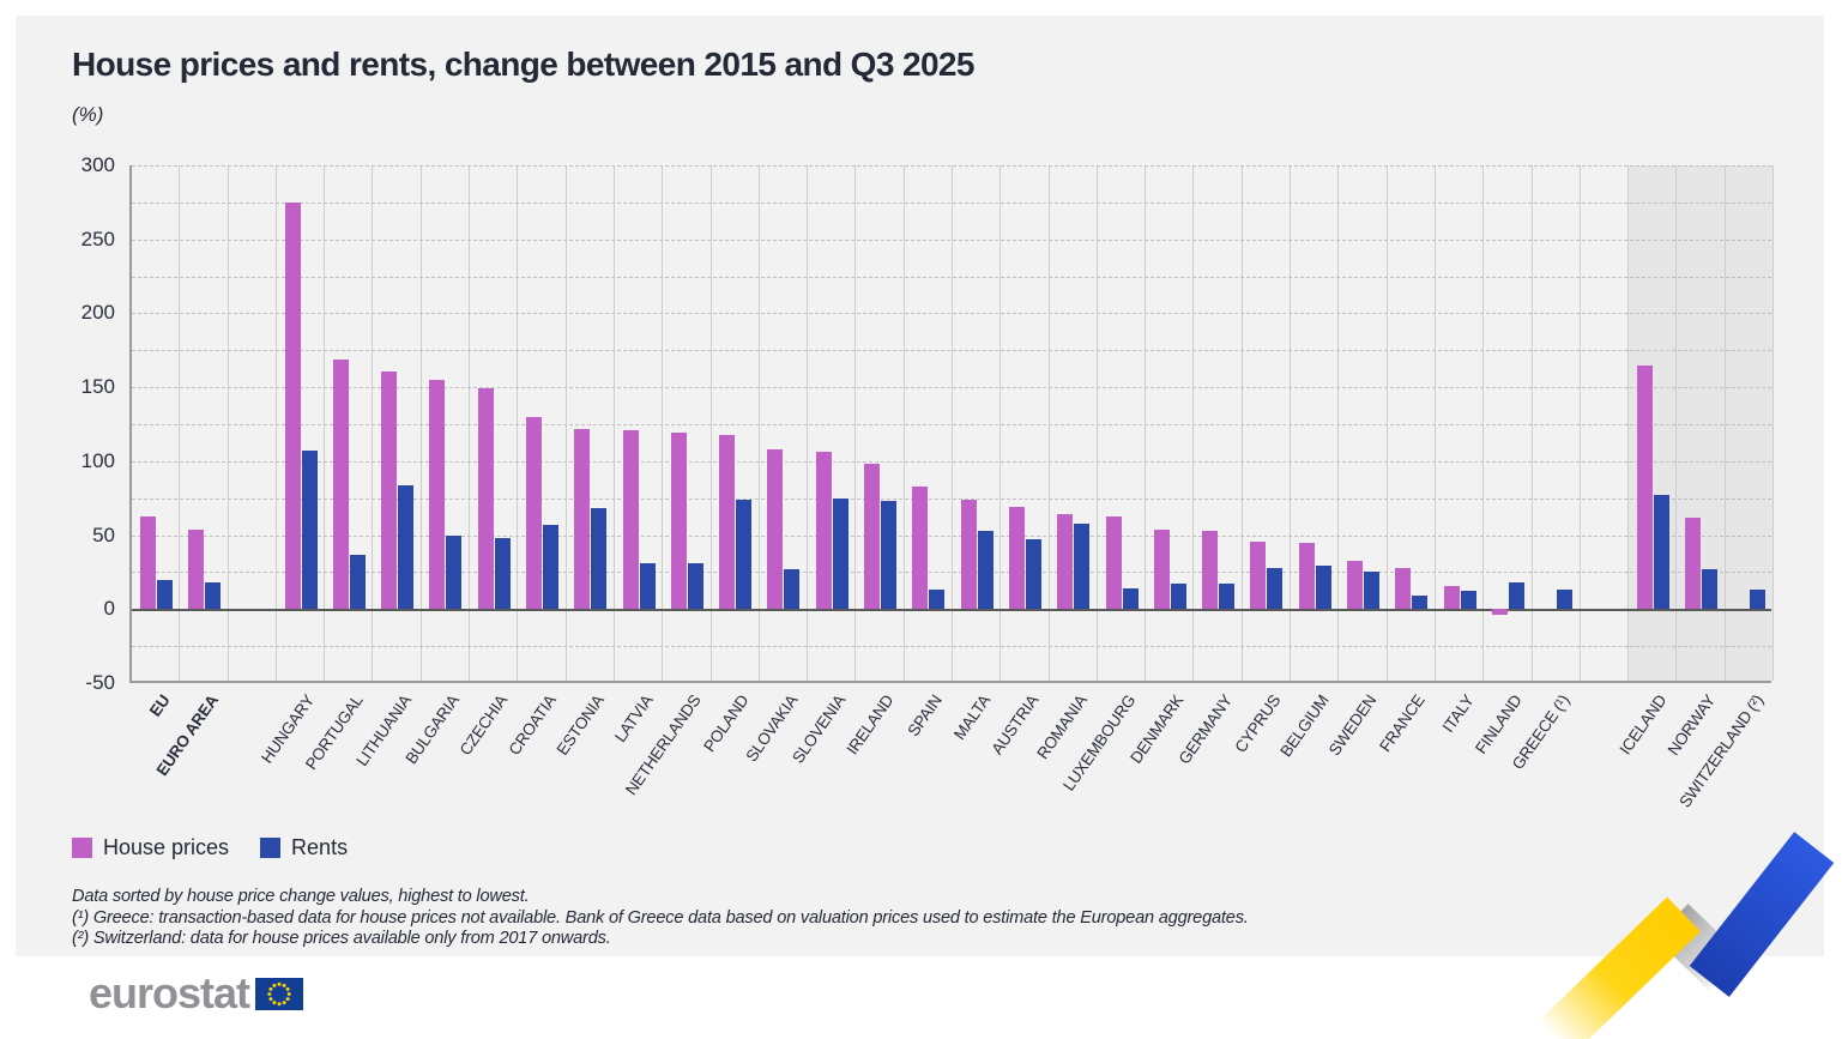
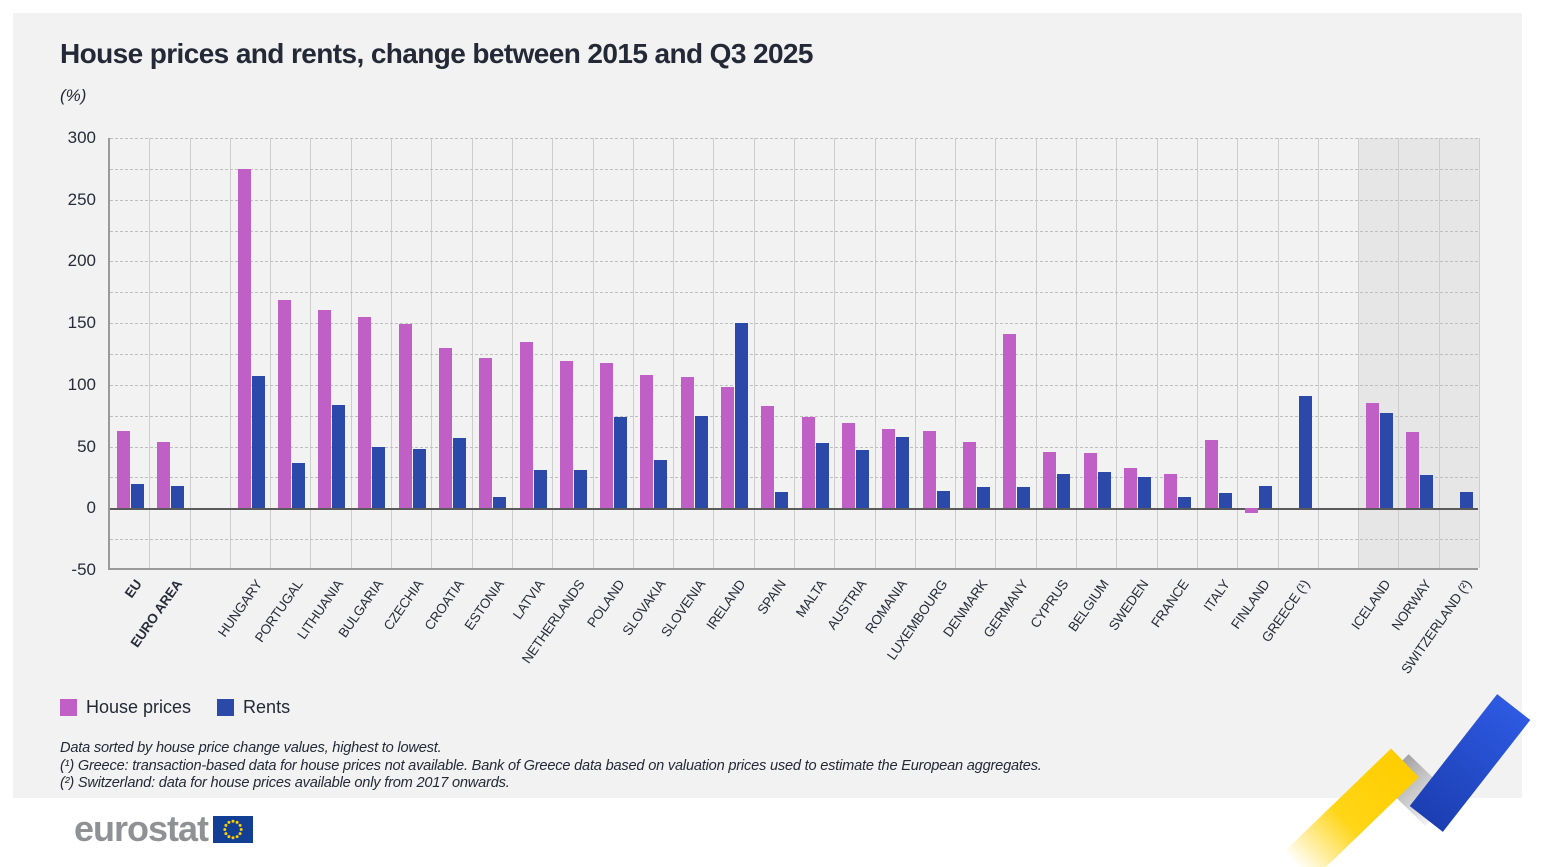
Rents/ESTONIA: 68 -> 9
House prices/LATVIA: 121 -> 135
Rents/SLOVAKIA: 27 -> 39
Rents/IRELAND: 73 -> 150
House prices/GERMANY: 53 -> 141
House prices/ITALY: 16 -> 55
Rents/GREECE (¹): 13 -> 91
House prices/ICELAND: 165 -> 85
